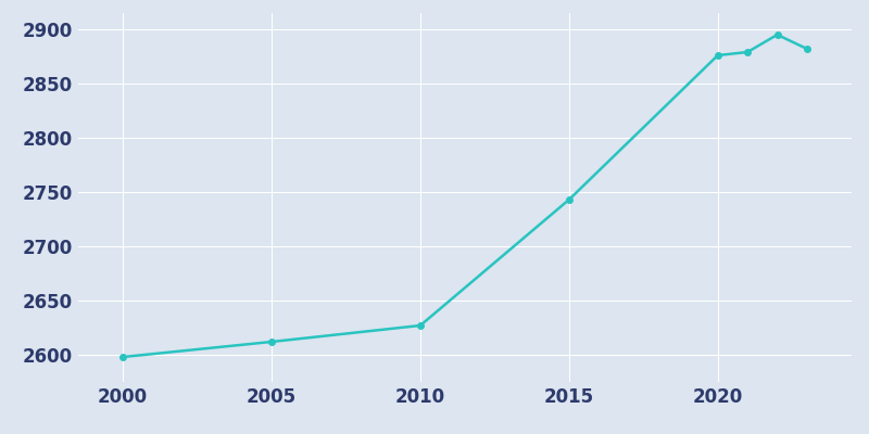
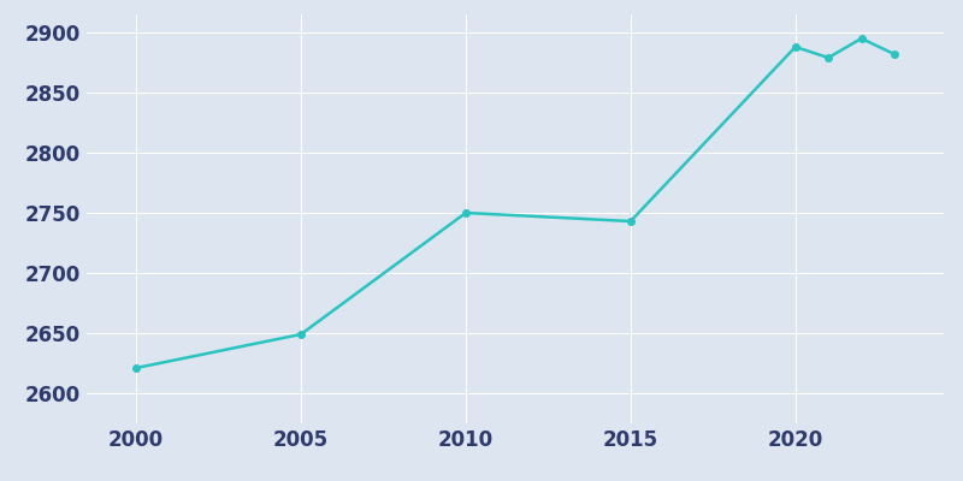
2000: 2598 -> 2621
2005: 2612 -> 2649
2010: 2627 -> 2750
2020: 2876 -> 2888
